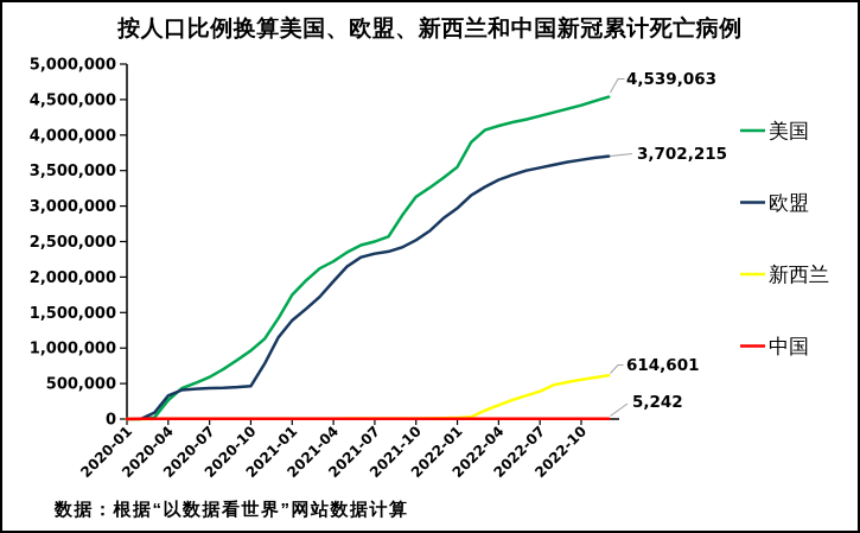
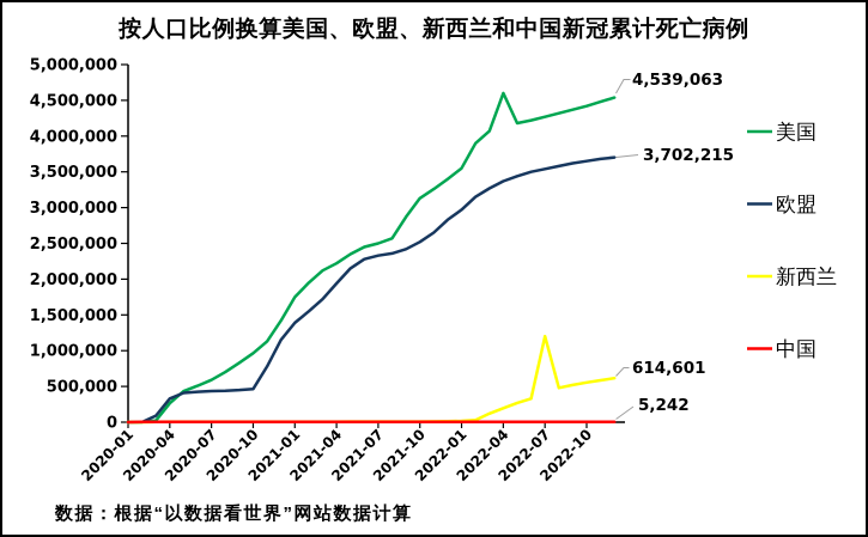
美国/2022-04: 4100000 -> 4600000
新西兰/2022-07: 400000 -> 1200000
